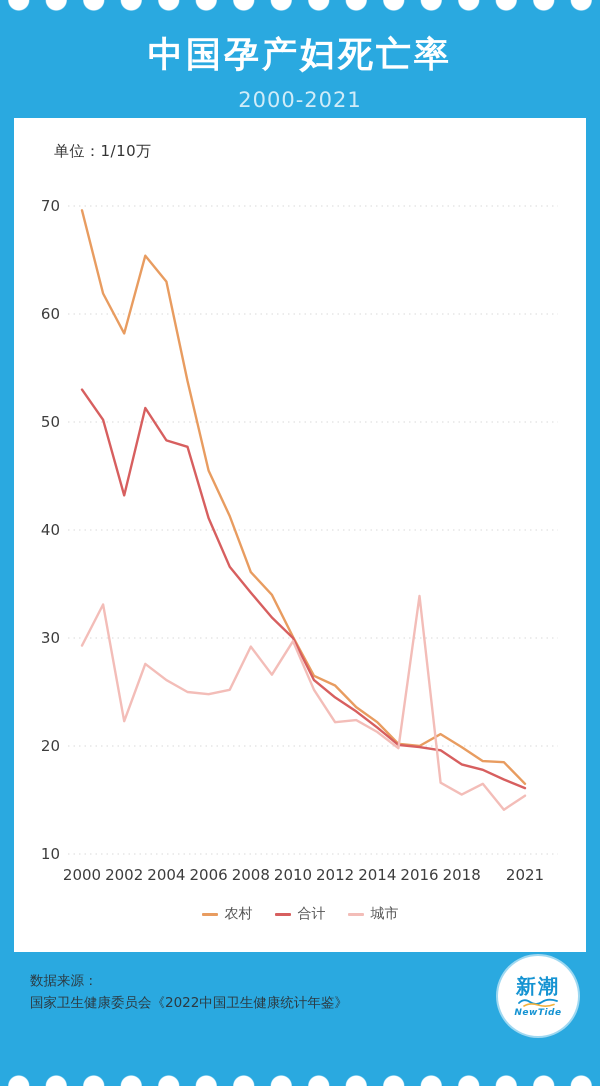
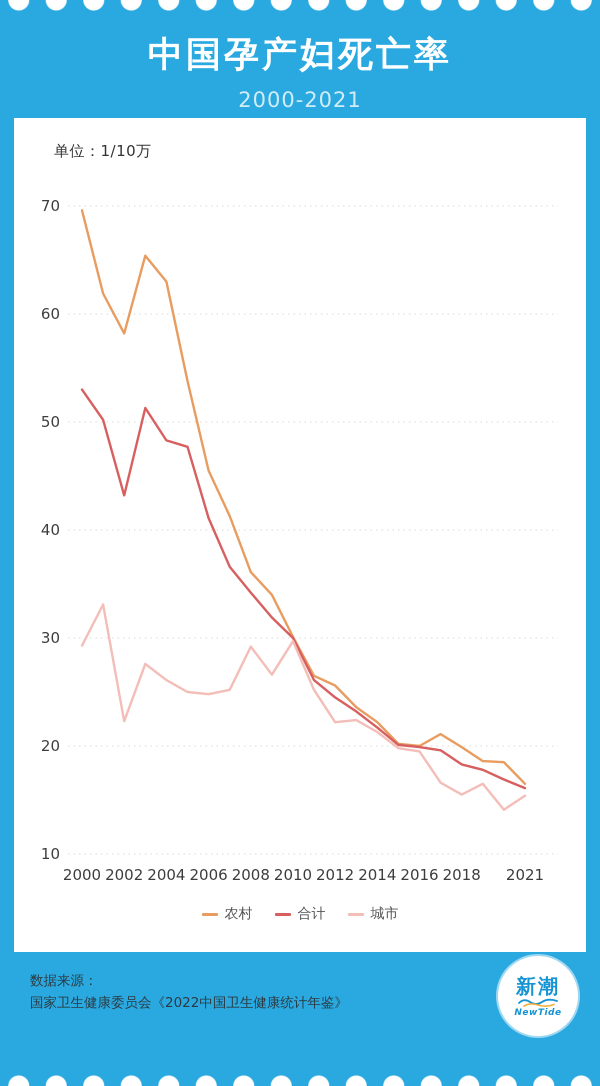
城市/2016: 33.9 -> 19.5
